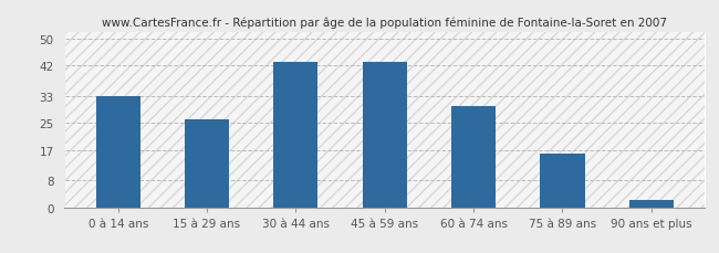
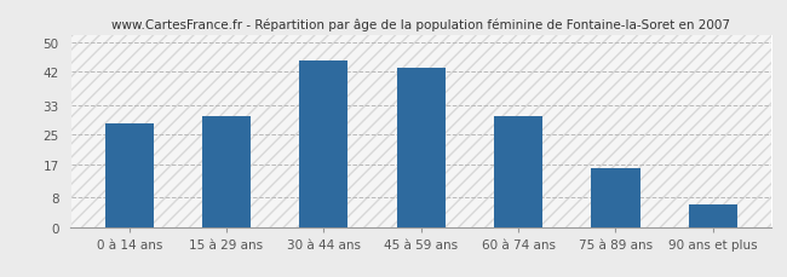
0 à 14 ans: 33 -> 28
15 à 29 ans: 26 -> 30
30 à 44 ans: 43 -> 45
90 ans et plus: 2 -> 6
